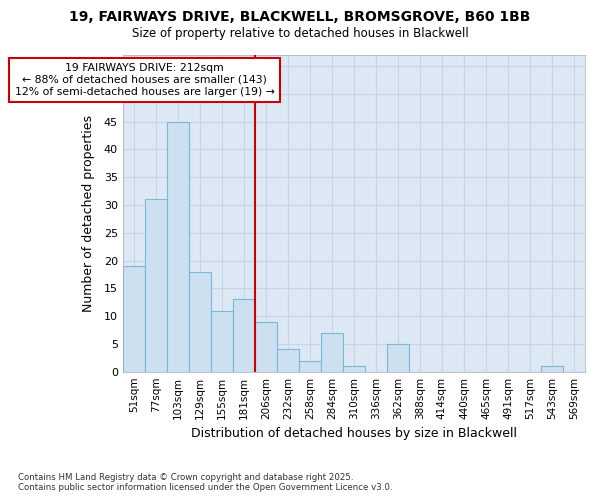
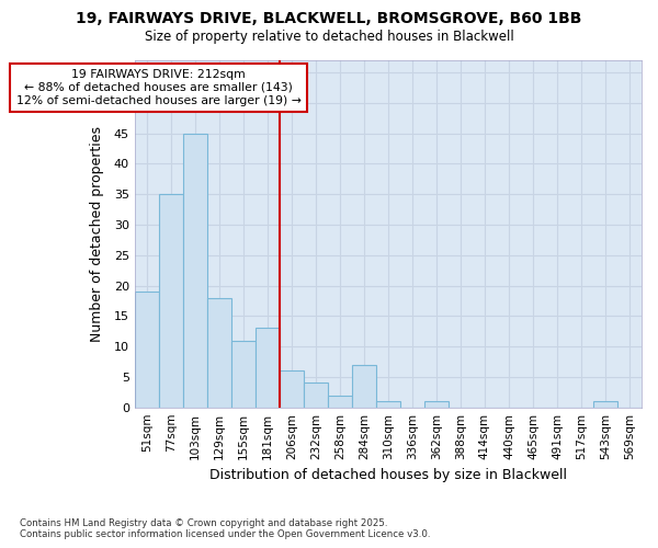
77sqm: 31 -> 35
206sqm: 9 -> 6
362sqm: 5 -> 1
